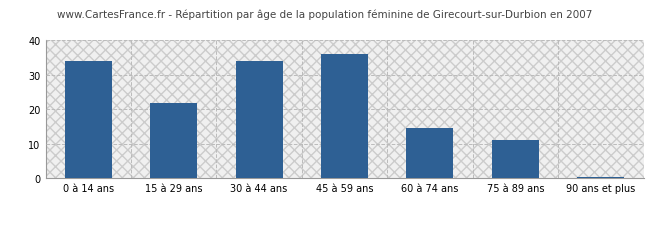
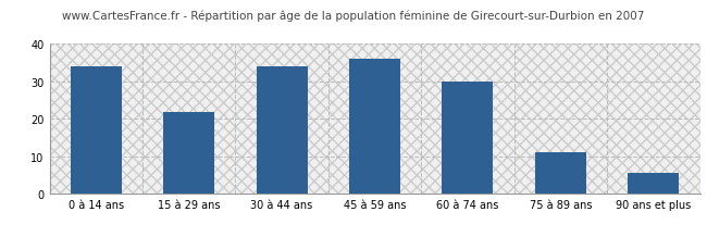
60 à 74 ans: 14.5 -> 30.0
90 ans et plus: 0.5 -> 5.5
